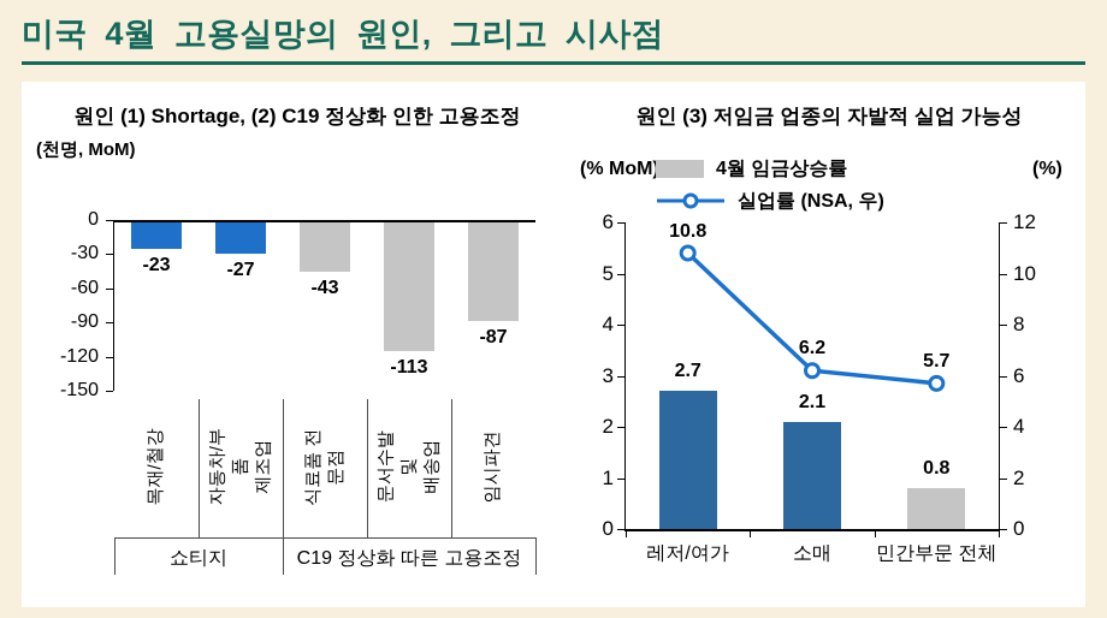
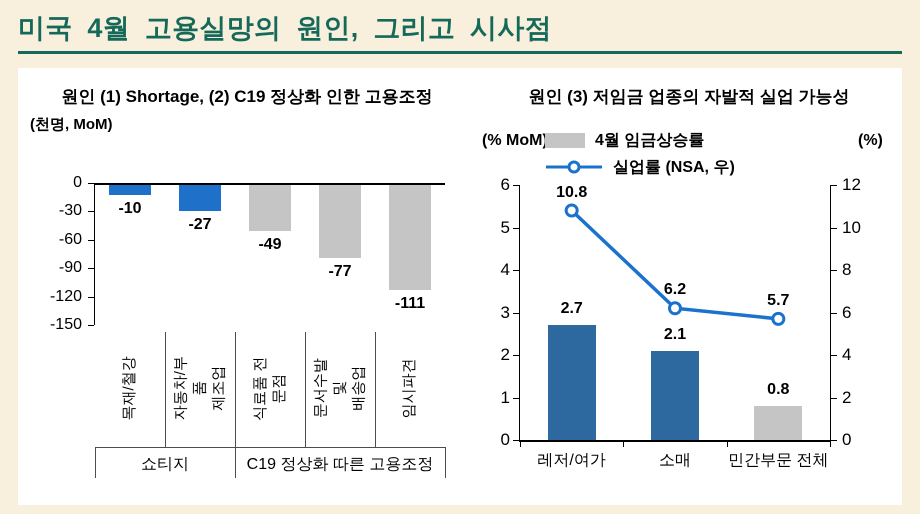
원인 (1) Shortage, (2) C19 정상화 인한 고용조정/목재/철강: -23 -> -10
원인 (1) Shortage, (2) C19 정상화 인한 고용조정/식료품 전문점: -43 -> -49
원인 (1) Shortage, (2) C19 정상화 인한 고용조정/문서수발 및 배송업: -113 -> -77
원인 (1) Shortage, (2) C19 정상화 인한 고용조정/임시파견: -87 -> -111
